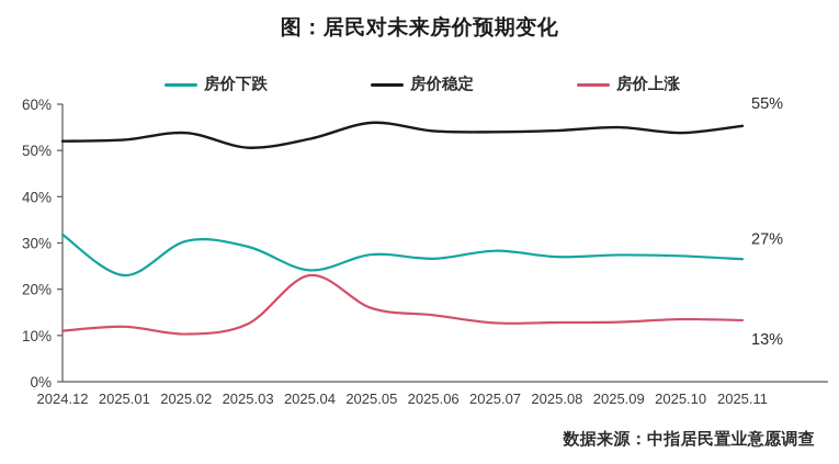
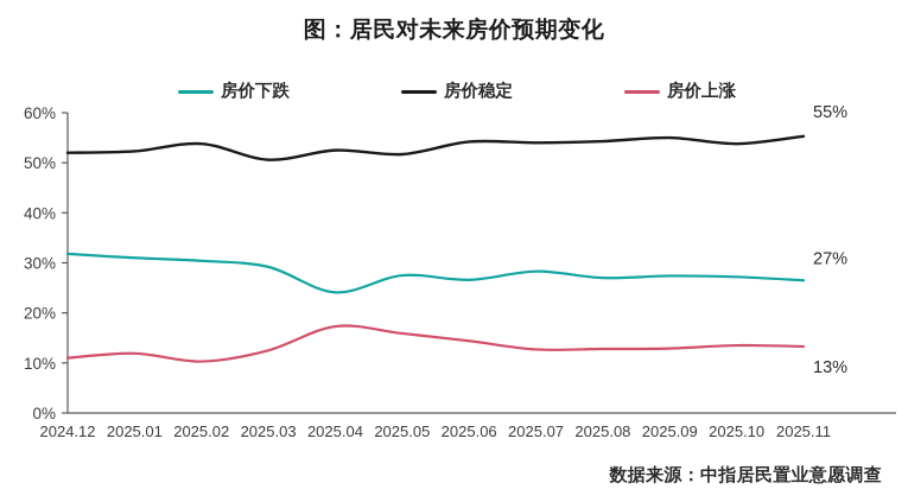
房价下跌/2025.01: 23% -> 31%
房价上涨/2025.04: 23% -> 17%
房价稳定/2025.05: 56% -> 52%
